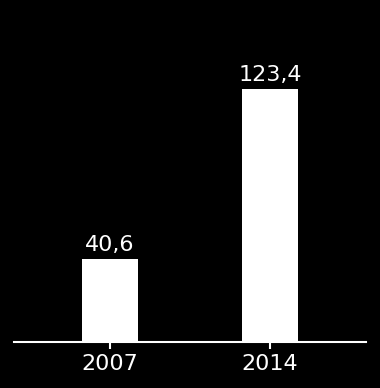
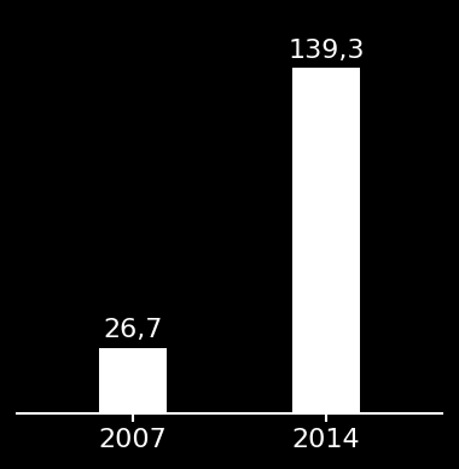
2007: 40,6 -> 26,7
2014: 123,4 -> 139,3
